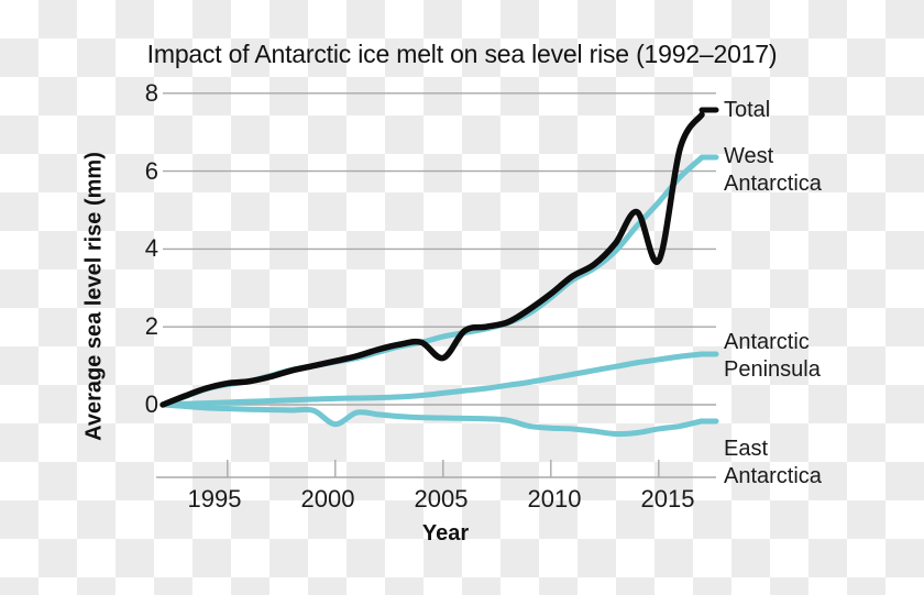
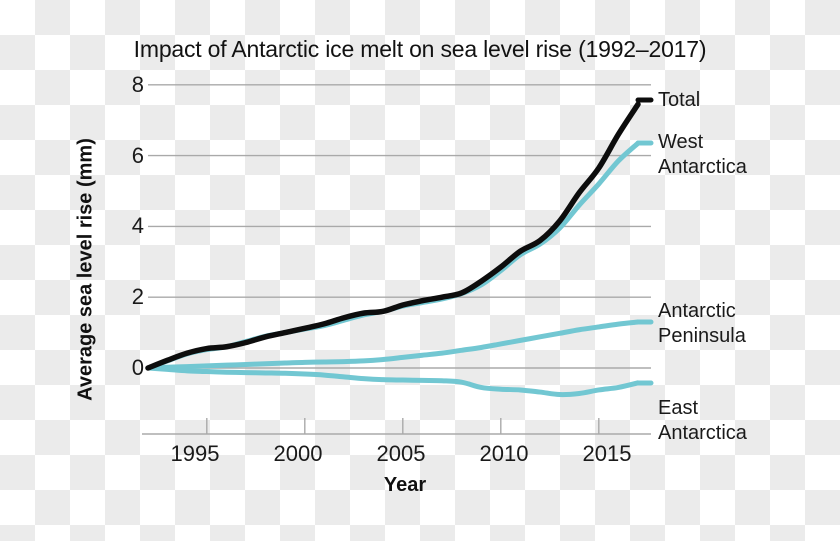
East Antarctica/2000: -0.5 -> -0.2
Total/2005: 1.2 -> 1.8
Total/2015: 3.7 -> 5.7
